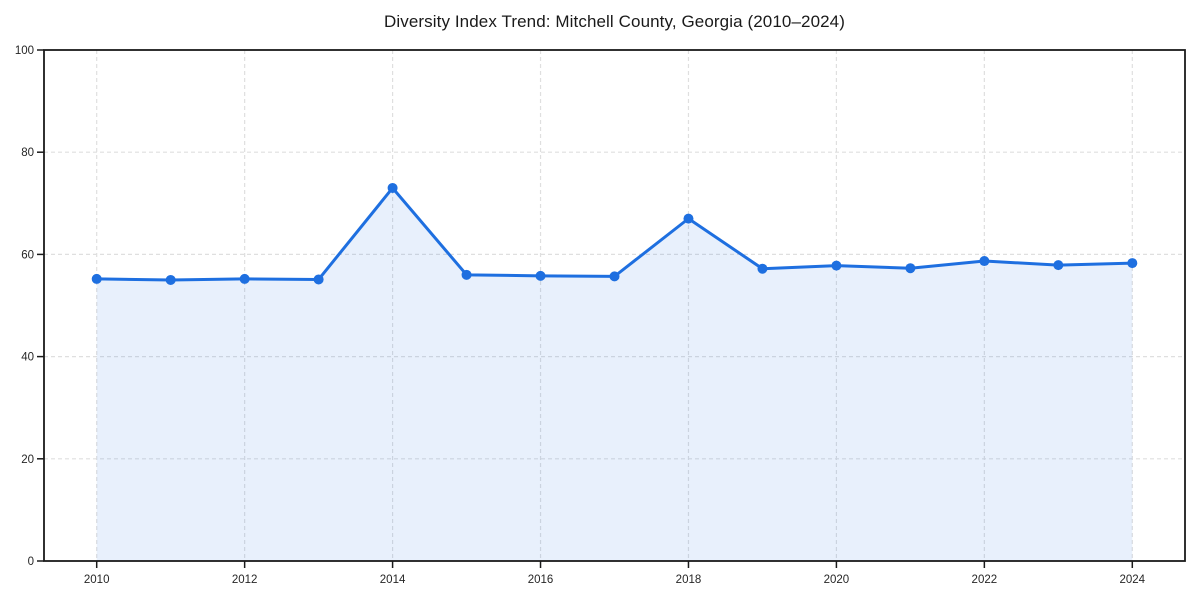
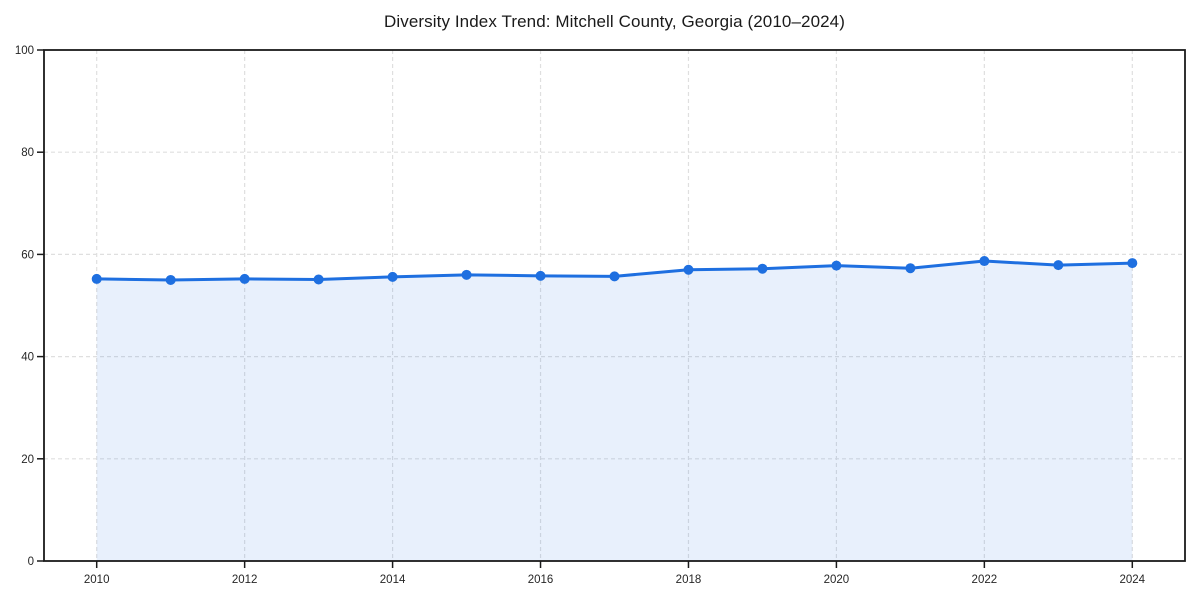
2014: 73 -> 56
2018: 67 -> 57
